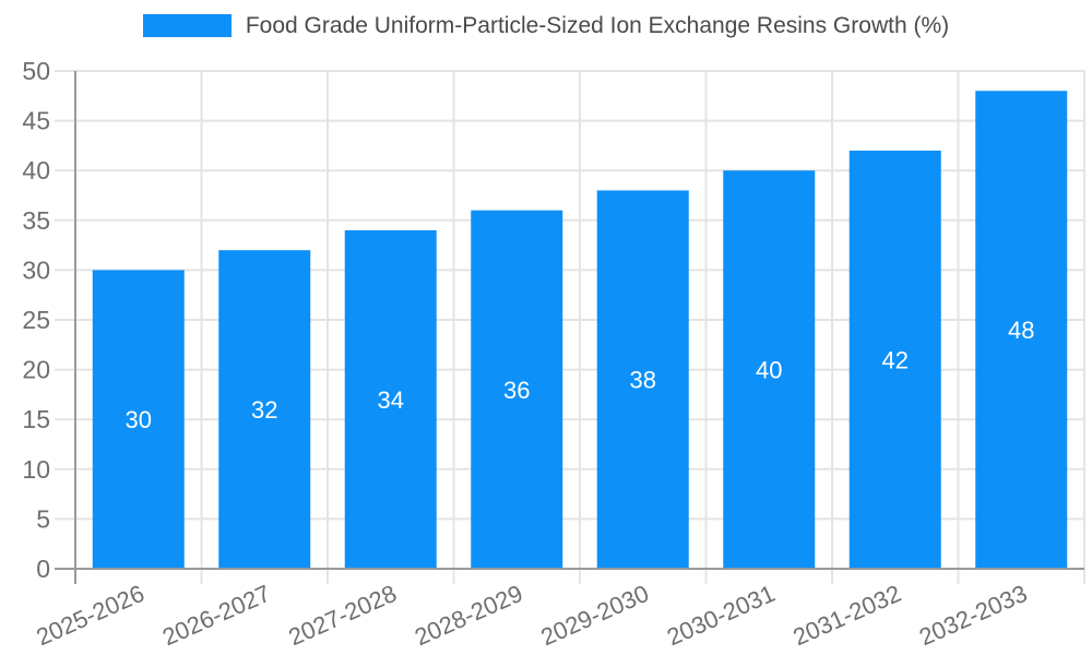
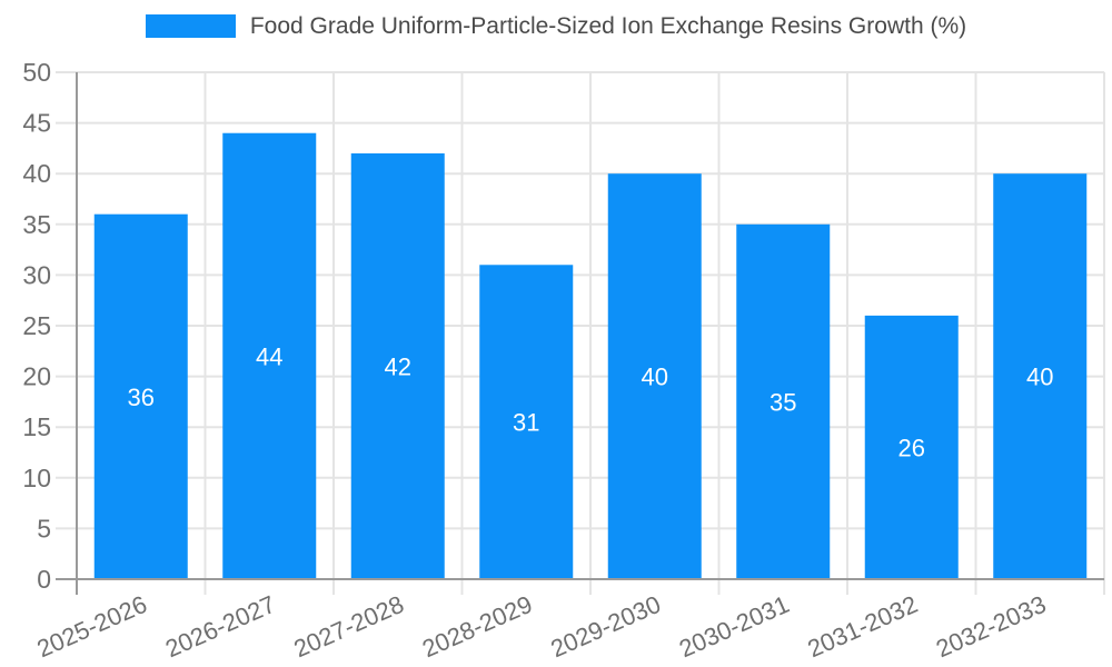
2025-2026: 30 -> 36
2026-2027: 32 -> 44
2027-2028: 34 -> 42
2028-2029: 36 -> 31
2029-2030: 38 -> 40
2030-2031: 40 -> 35
2031-2032: 42 -> 26
2032-2033: 48 -> 40
